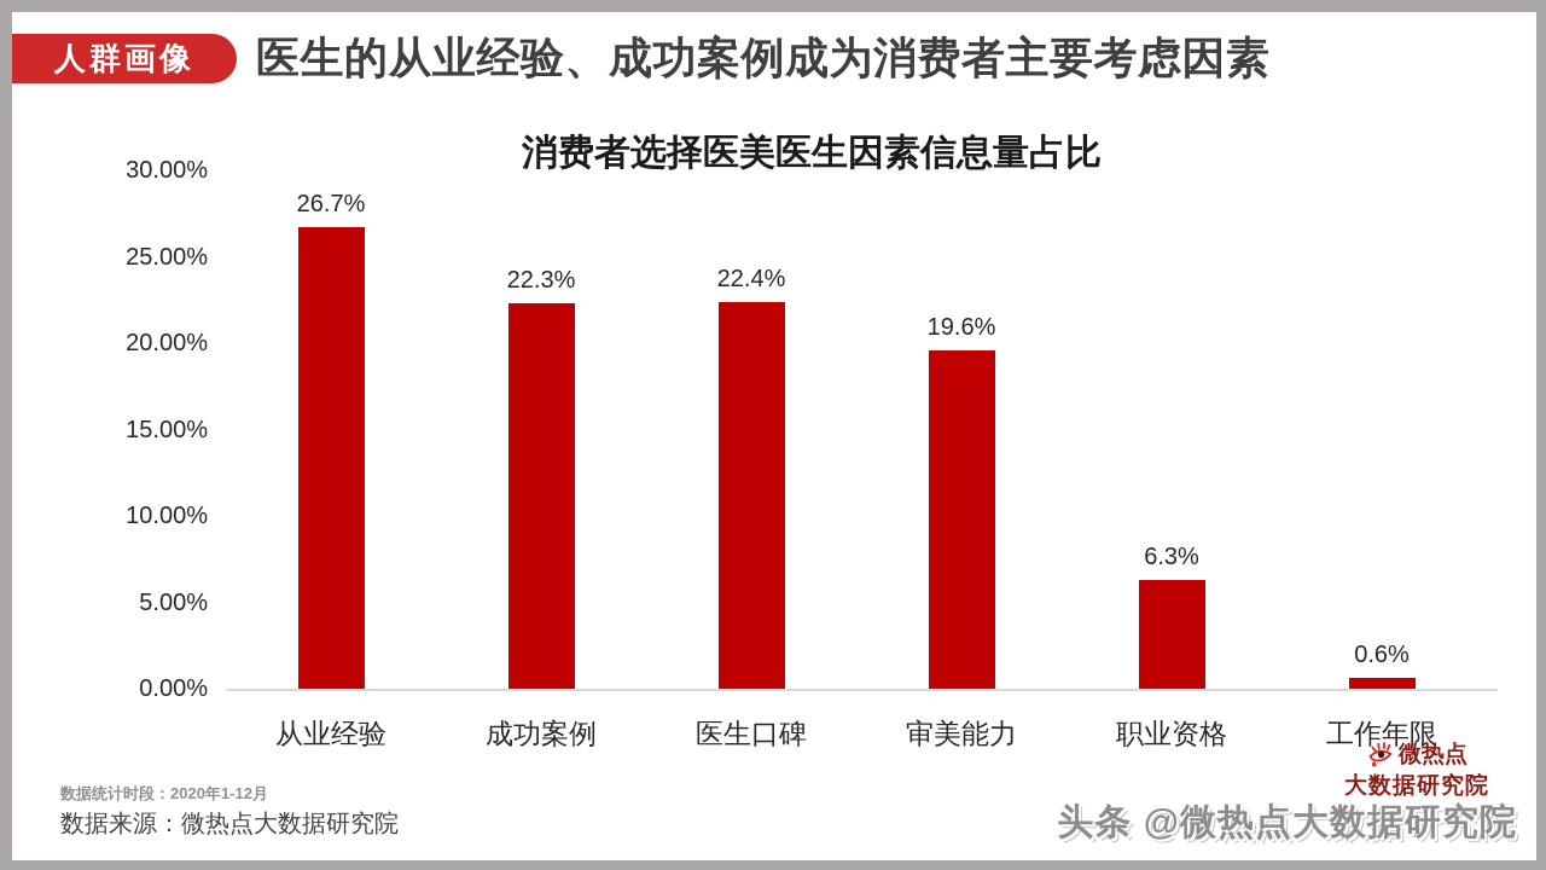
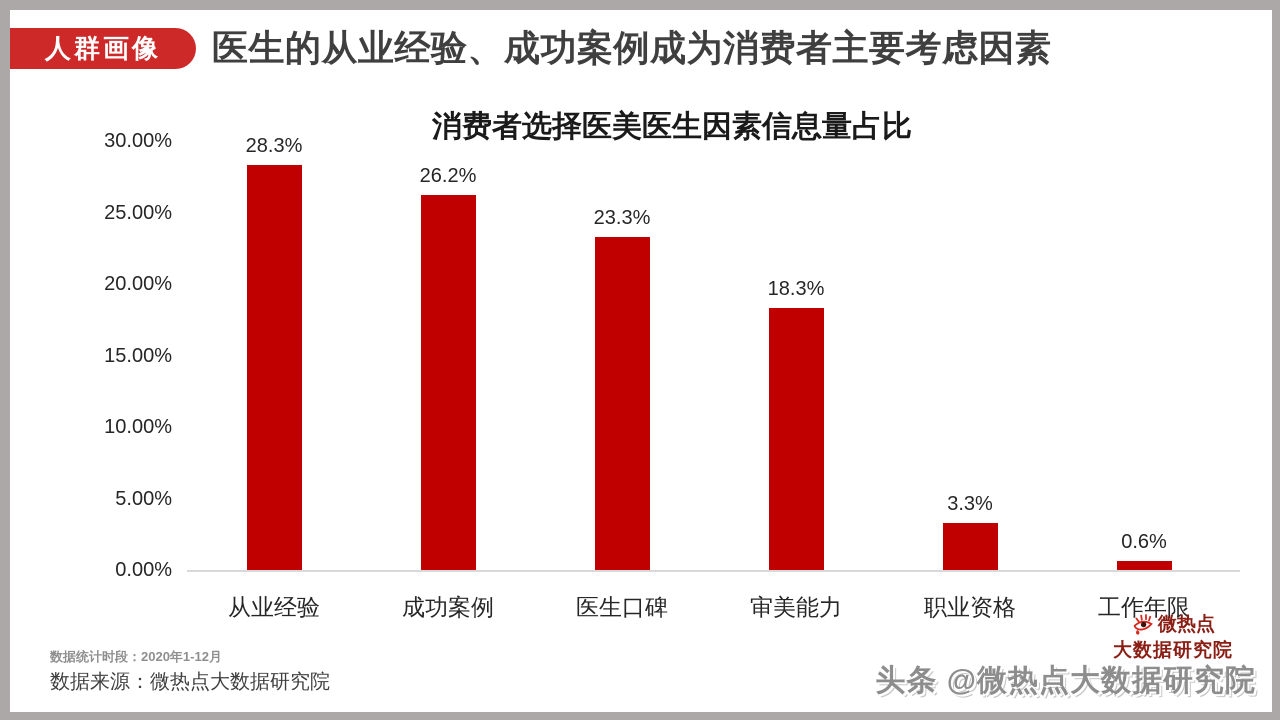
从业经验: 26.7% -> 28.3%
成功案例: 22.3% -> 26.2%
医生口碑: 22.4% -> 23.3%
审美能力: 19.6% -> 18.3%
职业资格: 6.3% -> 3.3%
